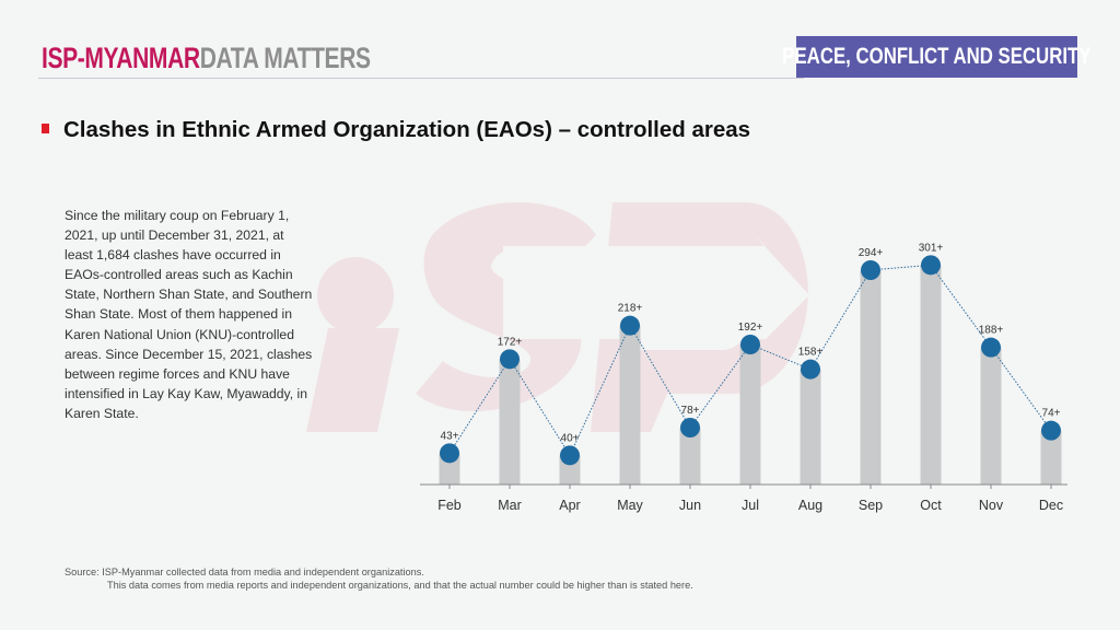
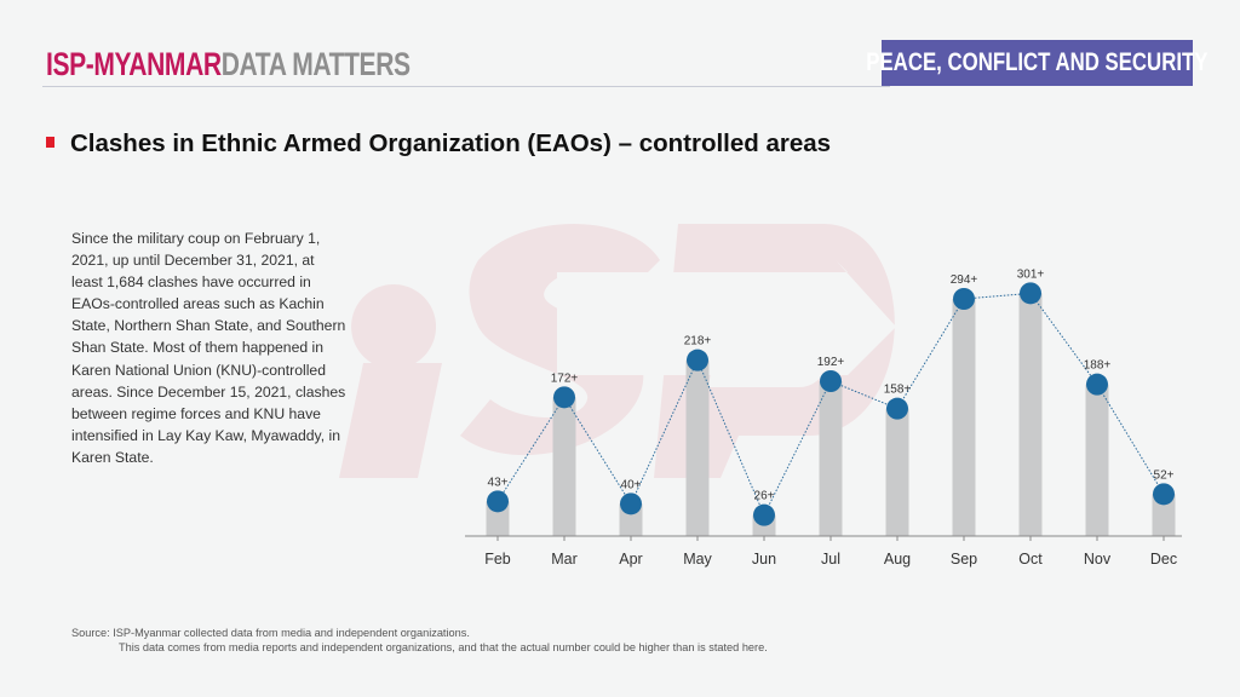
Jun: 78 -> 26
Dec: 74 -> 52
